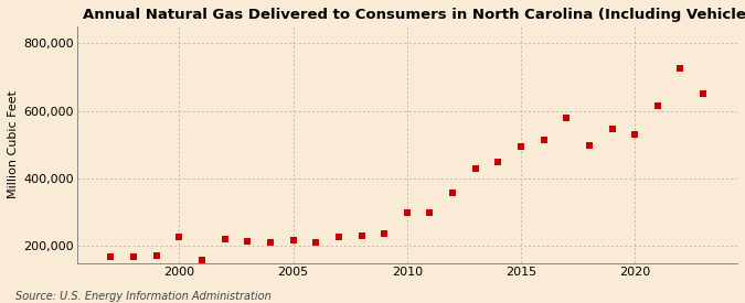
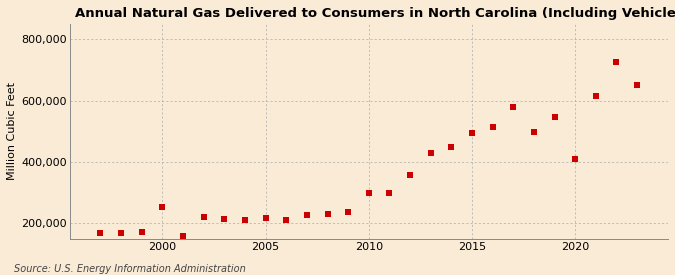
2000: 228,000 -> 255,000
2020: 530,000 -> 410,000
